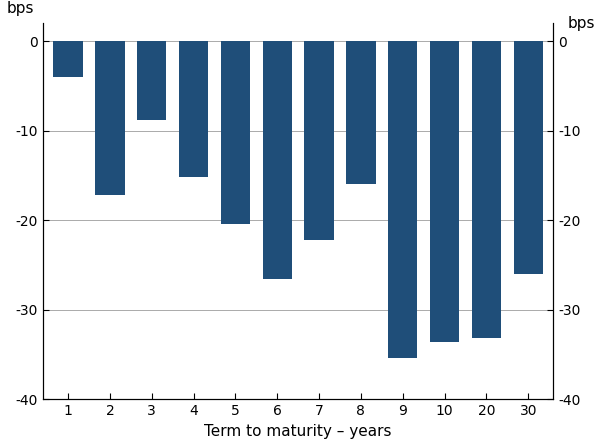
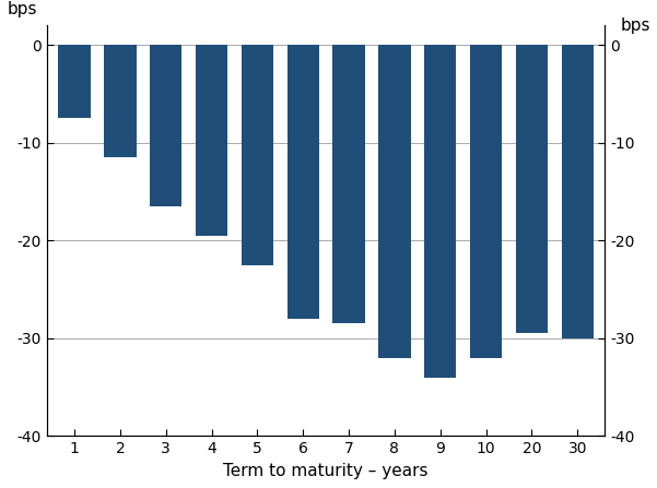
1: -4.0 -> -7.5
2: -17.2 -> -11.5
3: -8.8 -> -16.5
4: -15.2 -> -19.5
5: -20.4 -> -22.5
6: -26.6 -> -28.0
7: -22.2 -> -28.5
8: -16.0 -> -32.0
9: -35.4 -> -34.0
10: -33.6 -> -32.0
20: -33.2 -> -29.5
30: -26.0 -> -30.0
